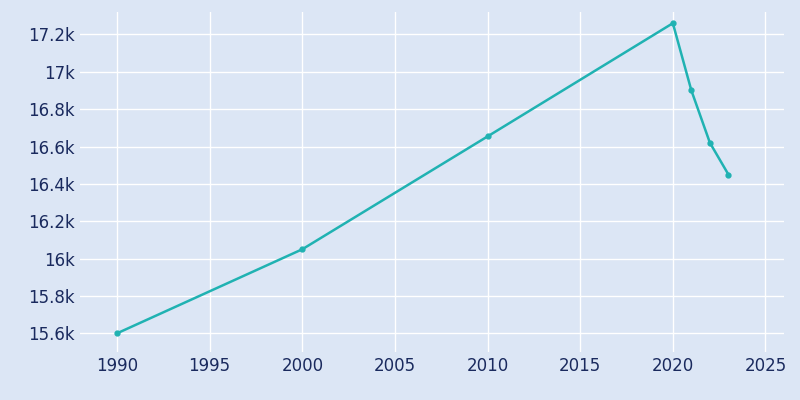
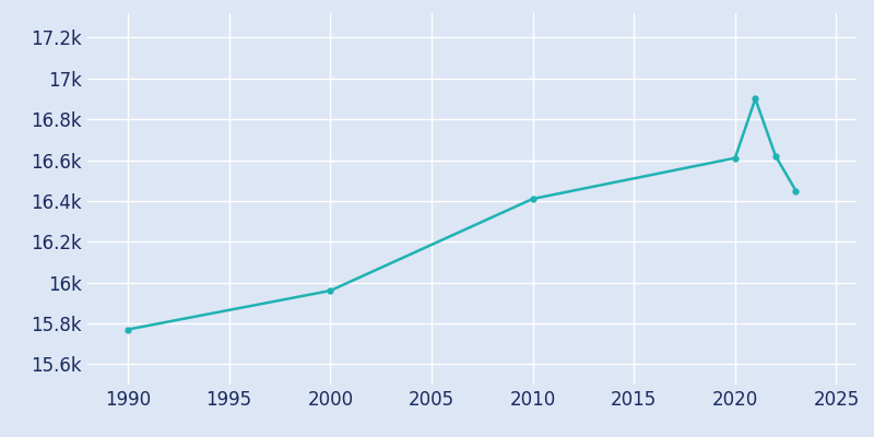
1990: 15.60k -> 15.77k
2000: 16.05k -> 15.96k
2010: 16.65k -> 16.41k
2020: 17.26k -> 16.61k
